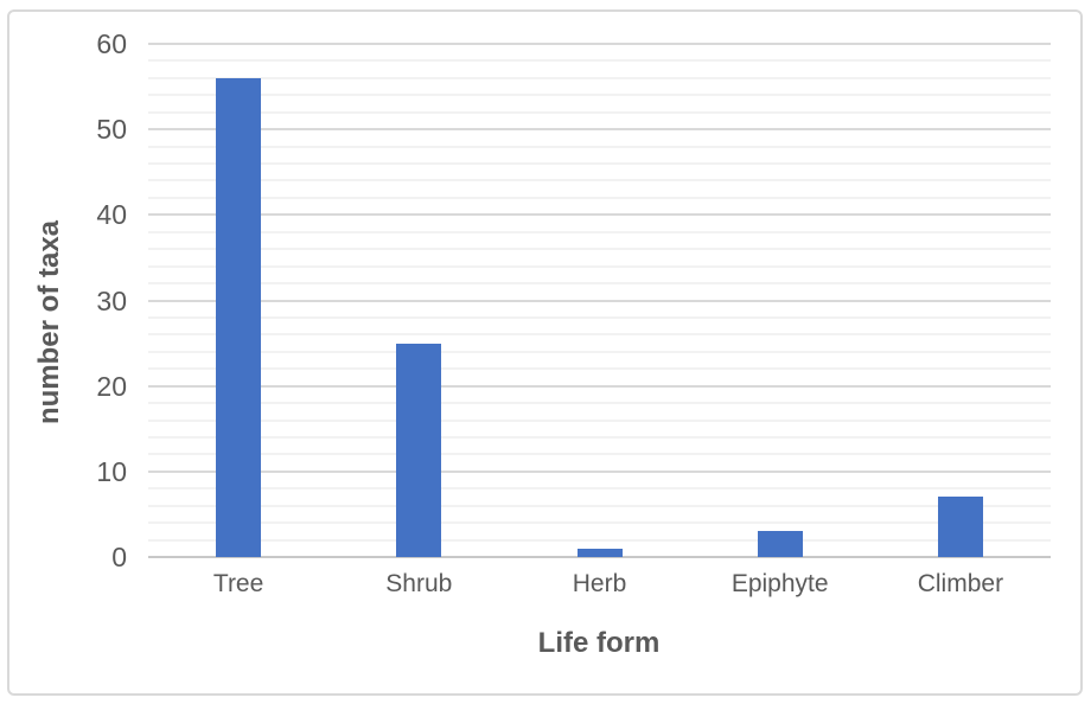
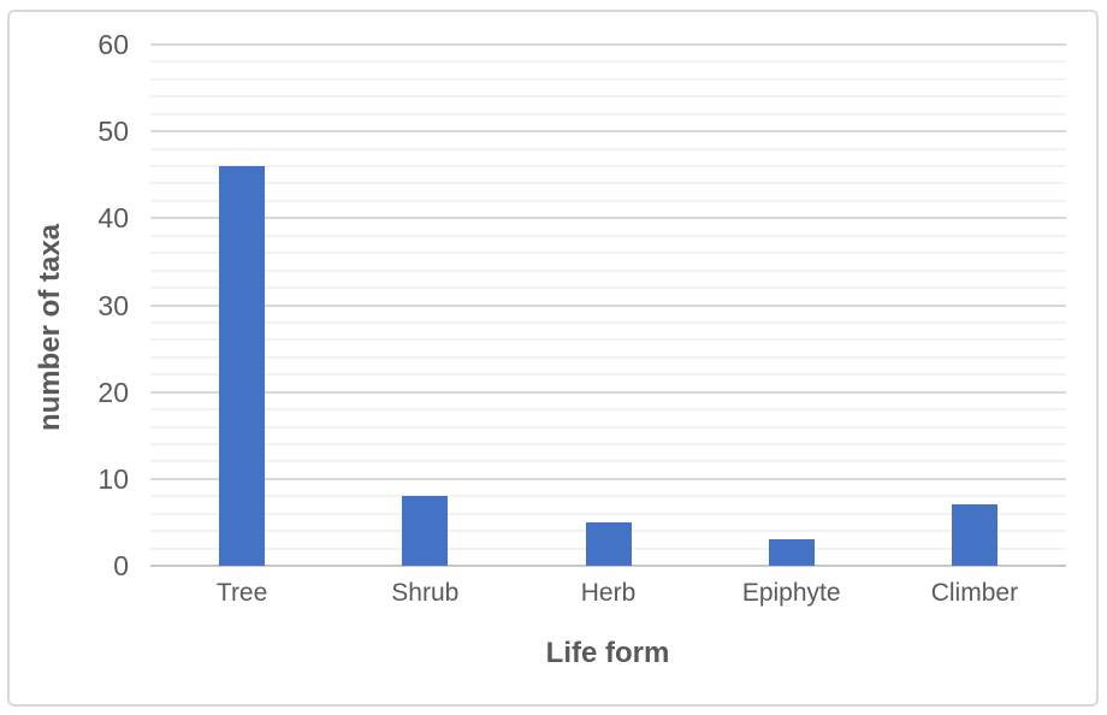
Tree: 56 -> 46
Shrub: 25 -> 8
Herb: 1 -> 5
